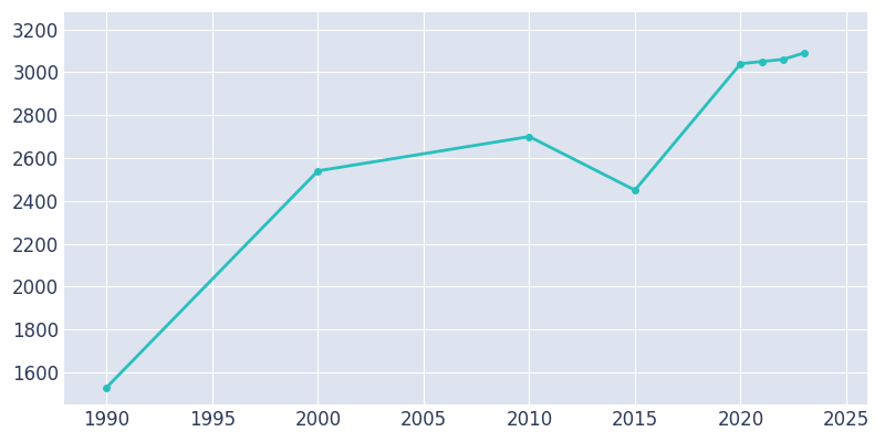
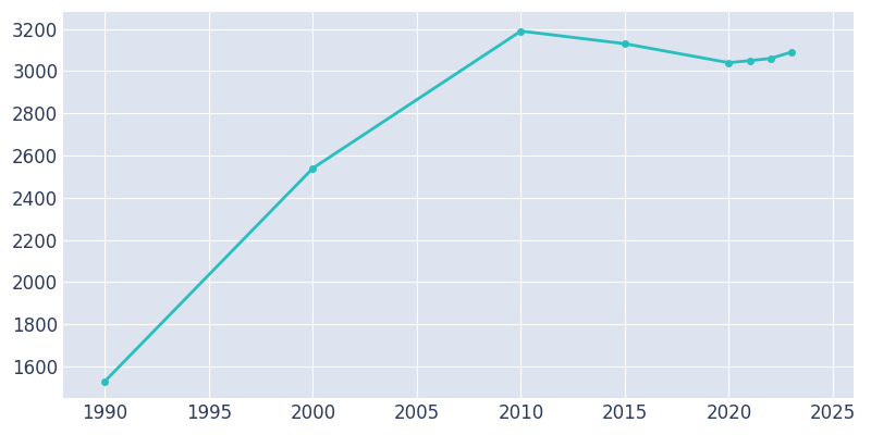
2010: 2700 -> 3190
2015: 2450 -> 3130
